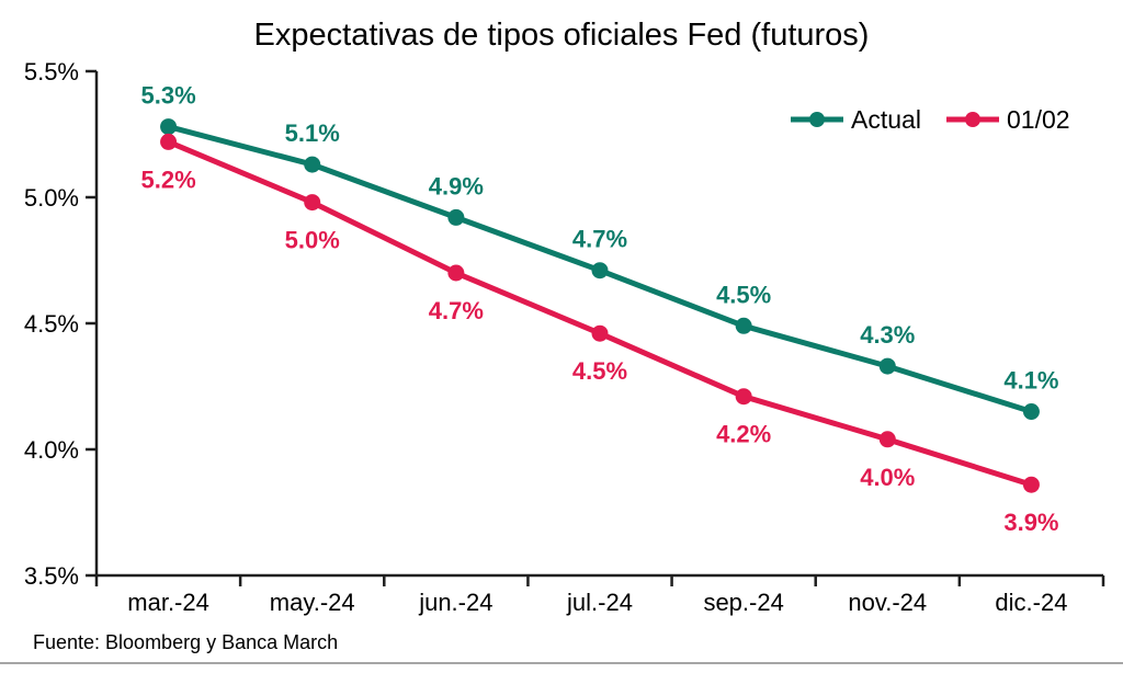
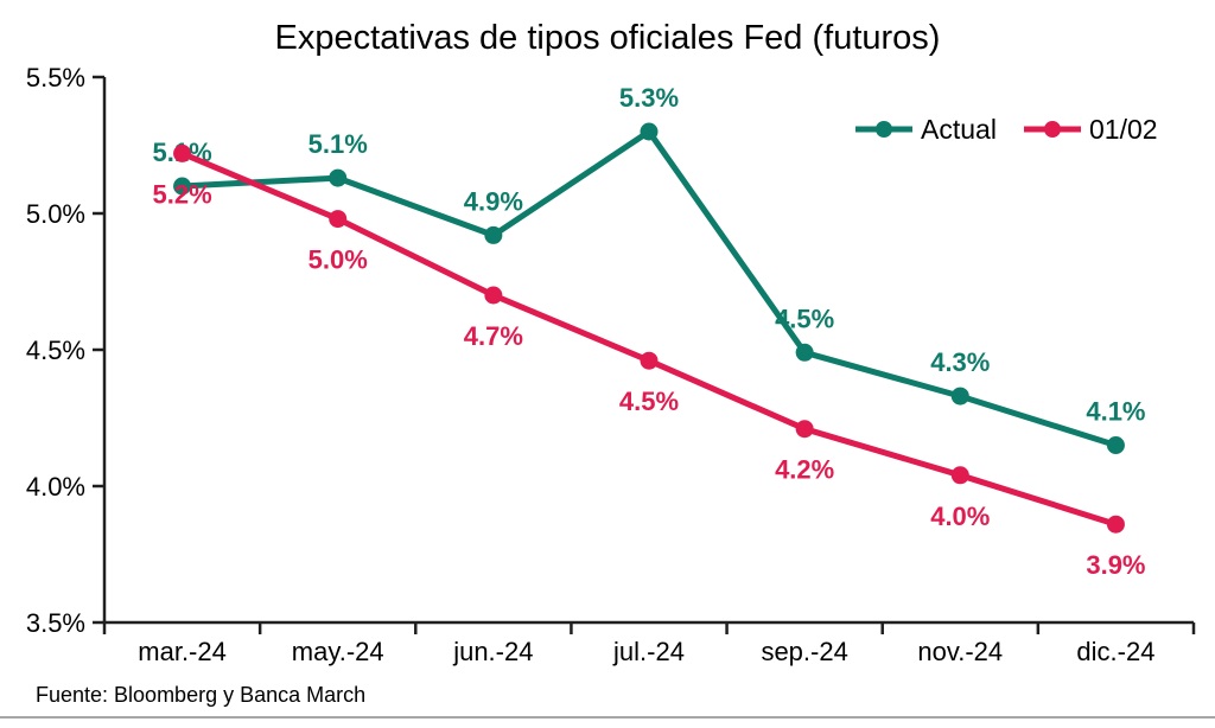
Actual/mar.-24: 5.3% -> 5.1%
Actual/jul.-24: 4.7% -> 5.3%
